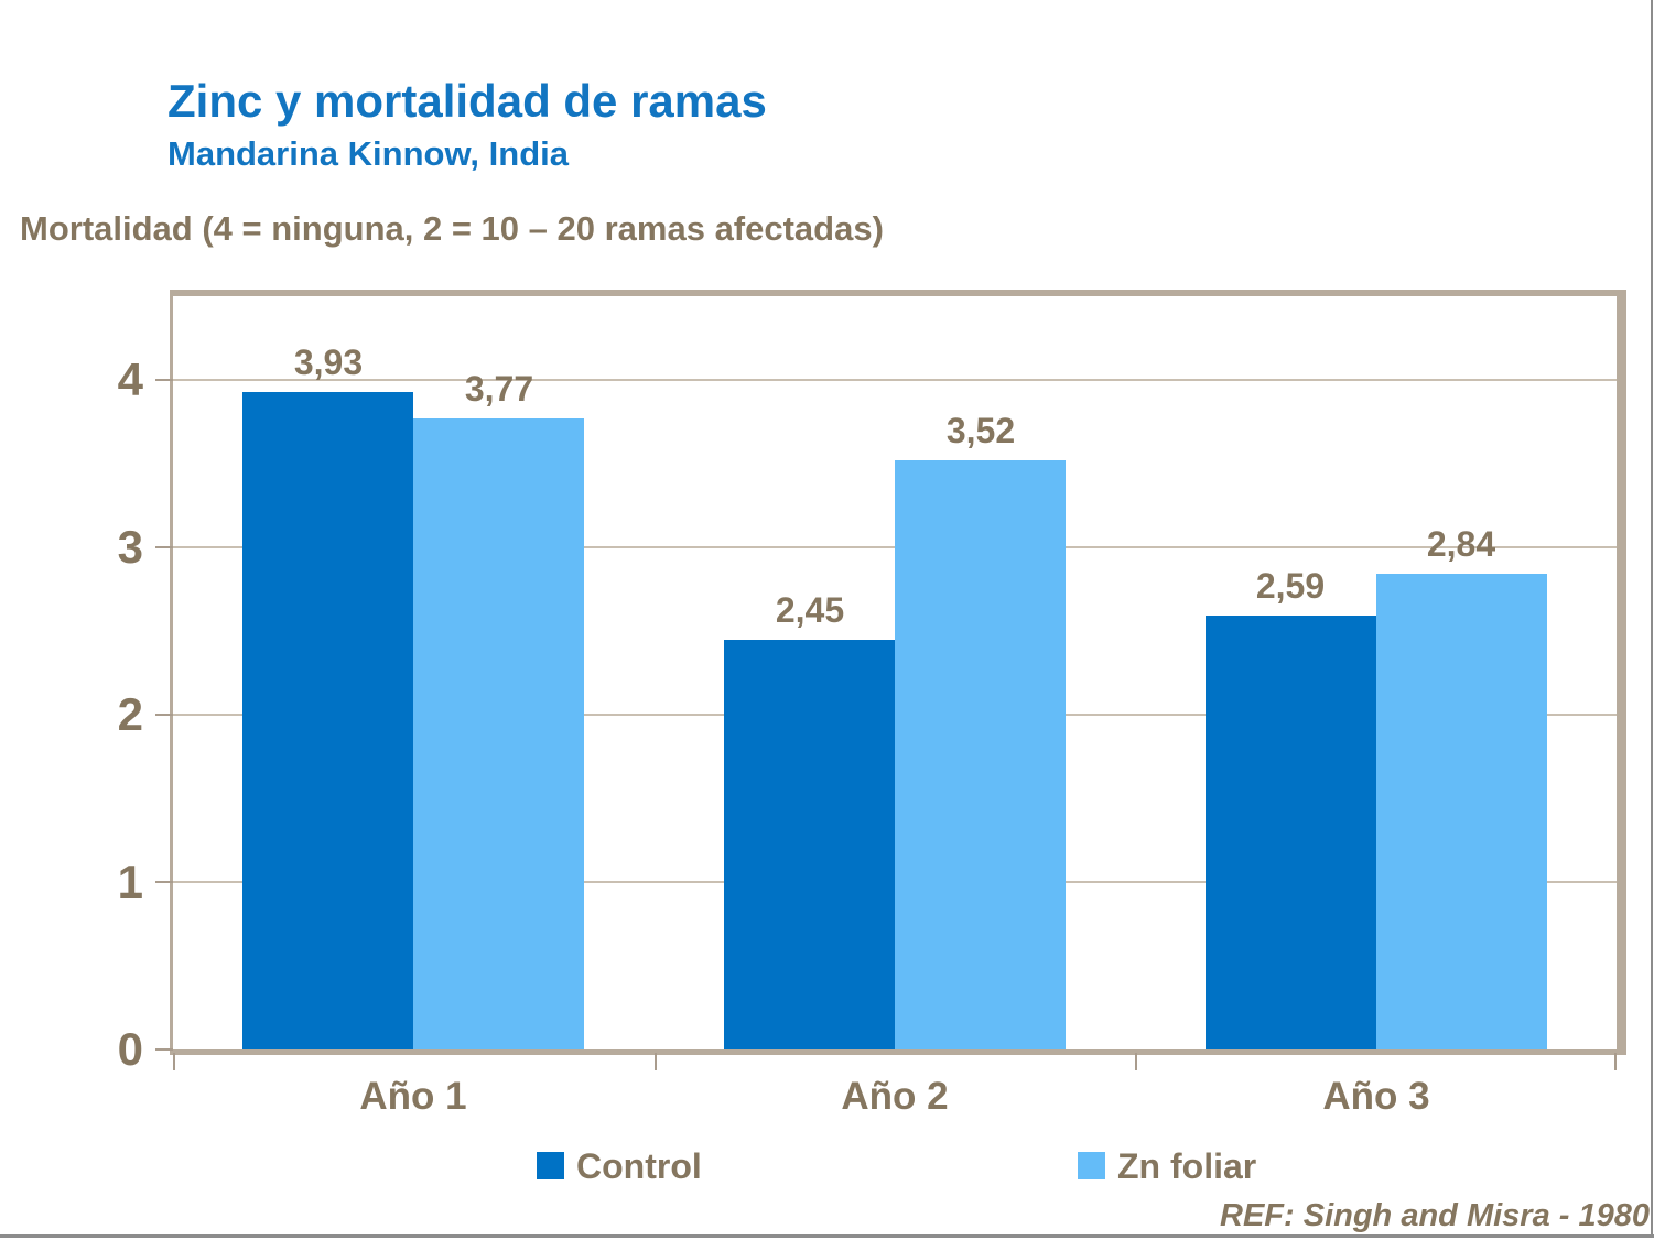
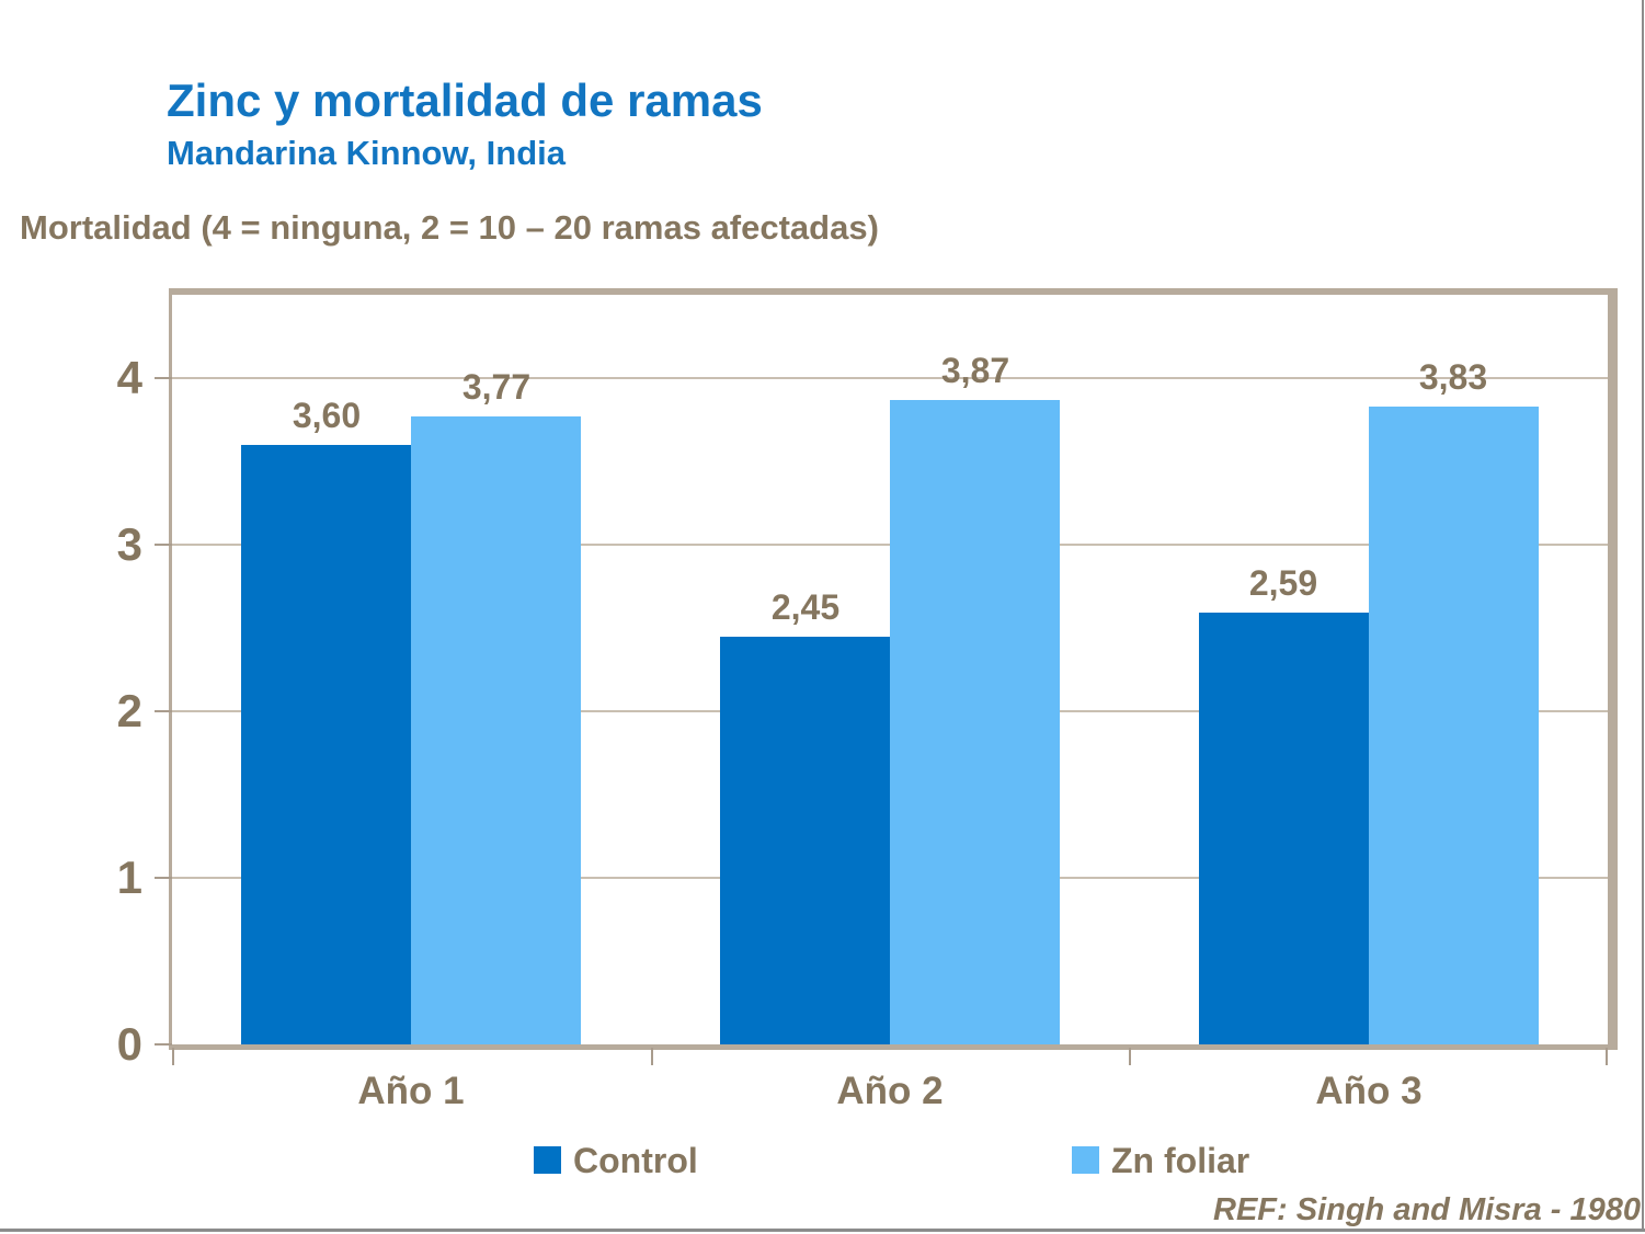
Control/Año 1: 3,93 -> 3,60
Zn foliar/Año 2: 3,52 -> 3,87
Zn foliar/Año 3: 2,84 -> 3,83
